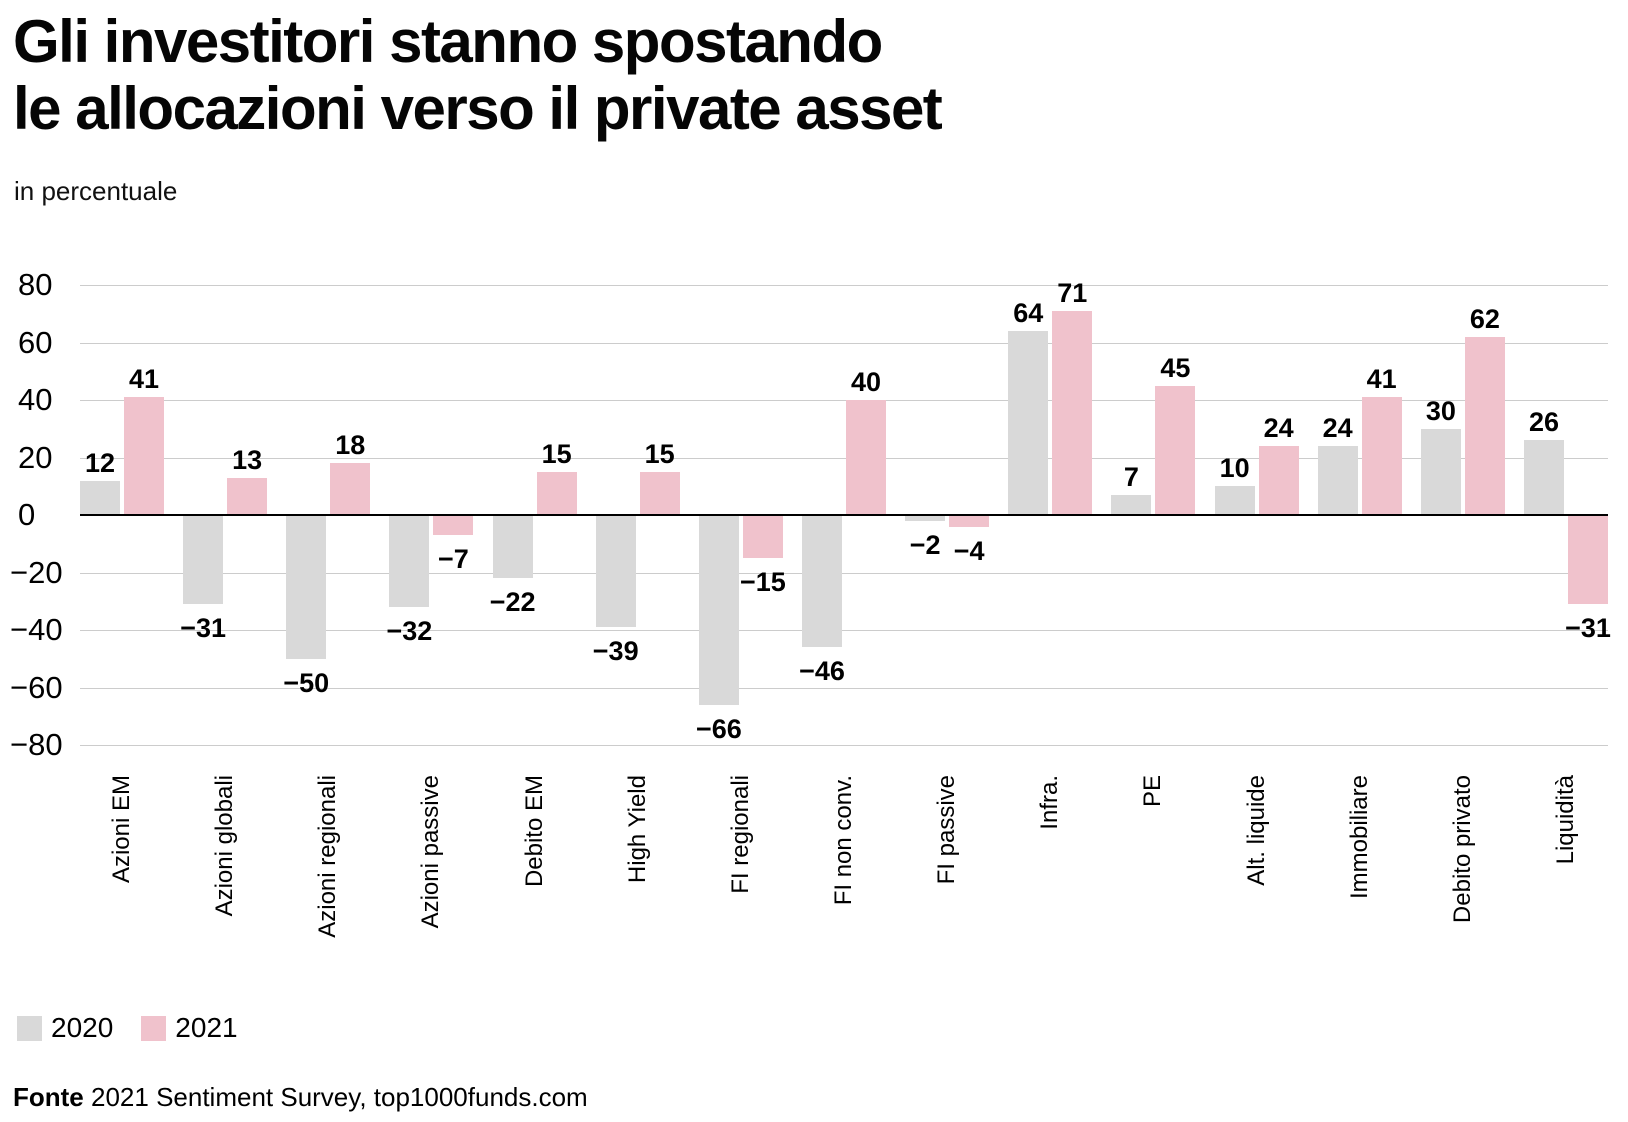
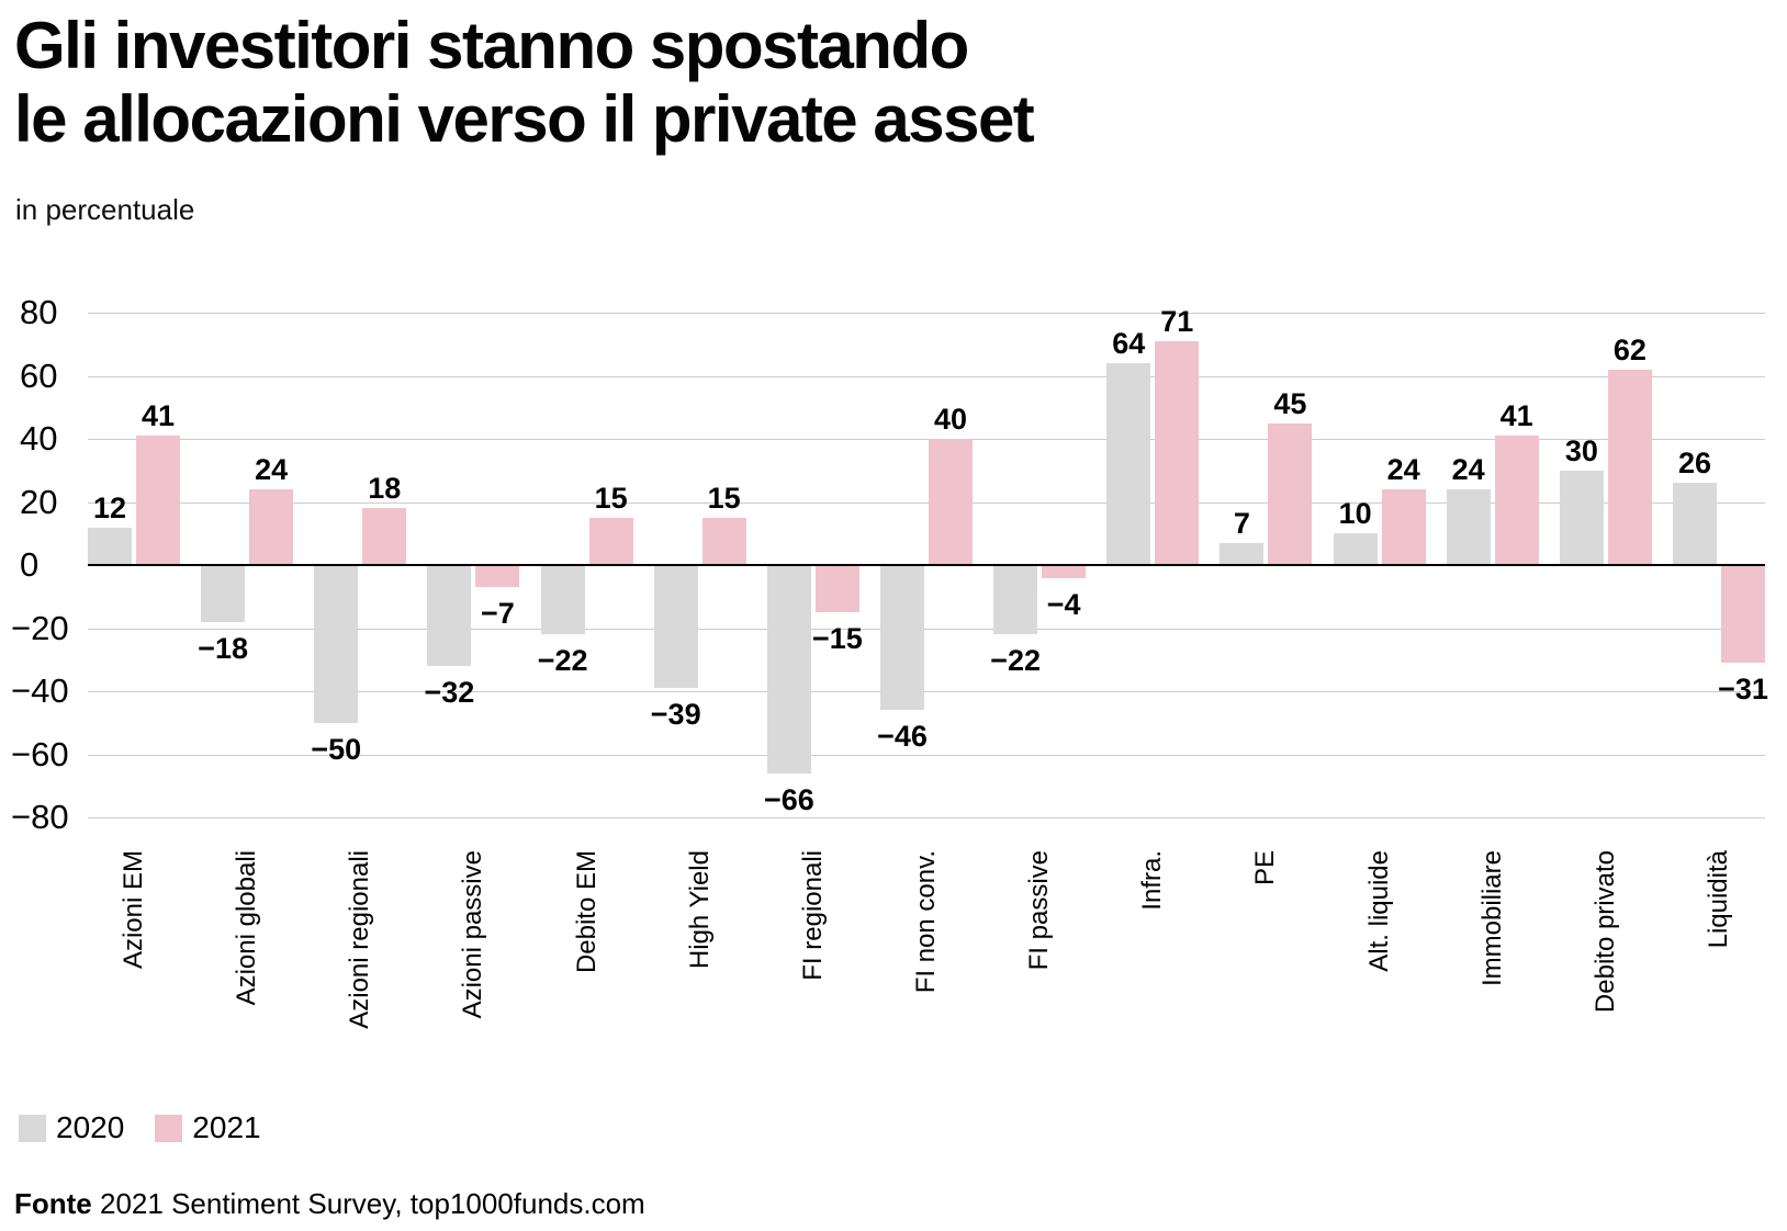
2020/Azioni globali: −31 -> −18
2021/Azioni globali: 13 -> 24
2020/FI passive: −2 -> −22
